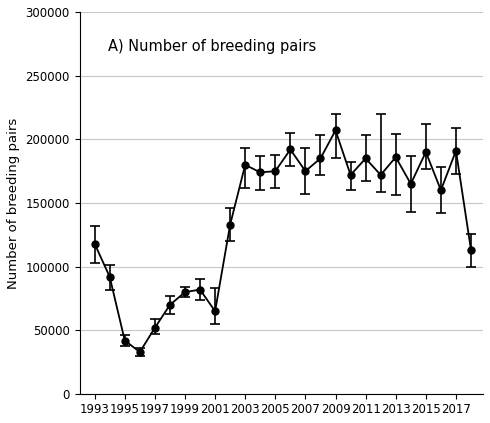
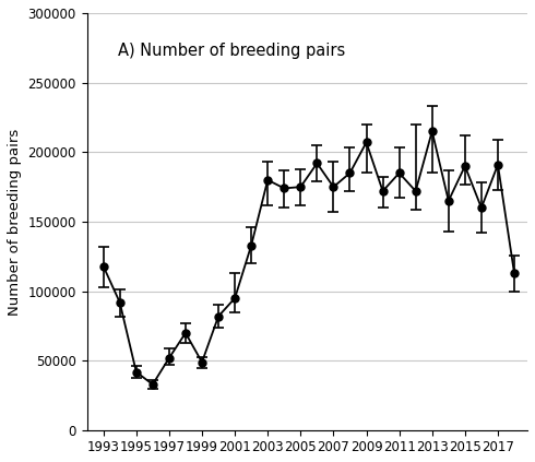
1999: 80000 -> 49000
2001: 65000 -> 95000
2013: 186000 -> 215000
